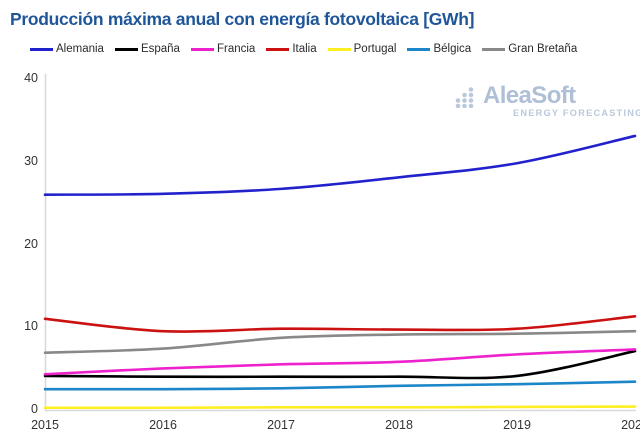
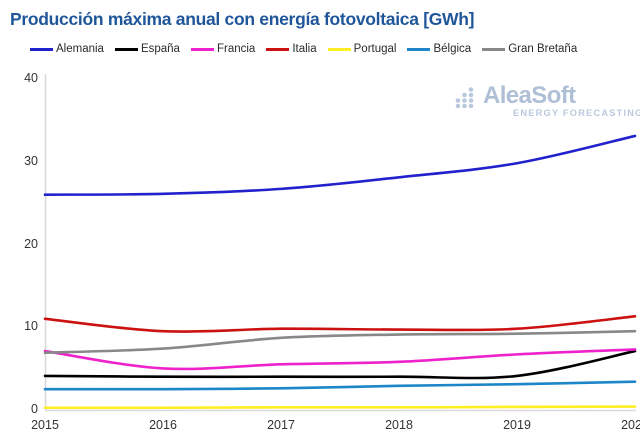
Francia/2015: 4 -> 7
